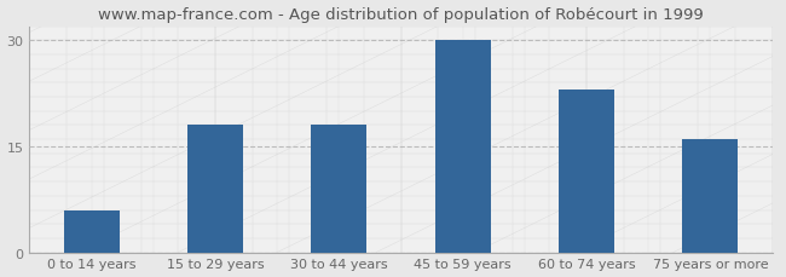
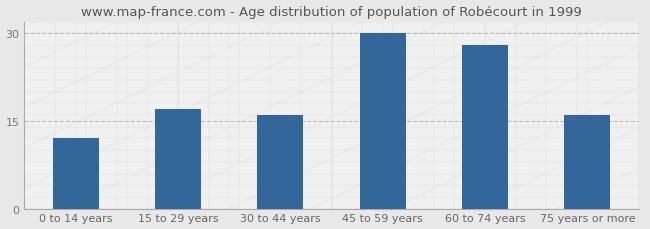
0 to 14 years: 6 -> 12
15 to 29 years: 18 -> 17
30 to 44 years: 18 -> 16
60 to 74 years: 23 -> 28
